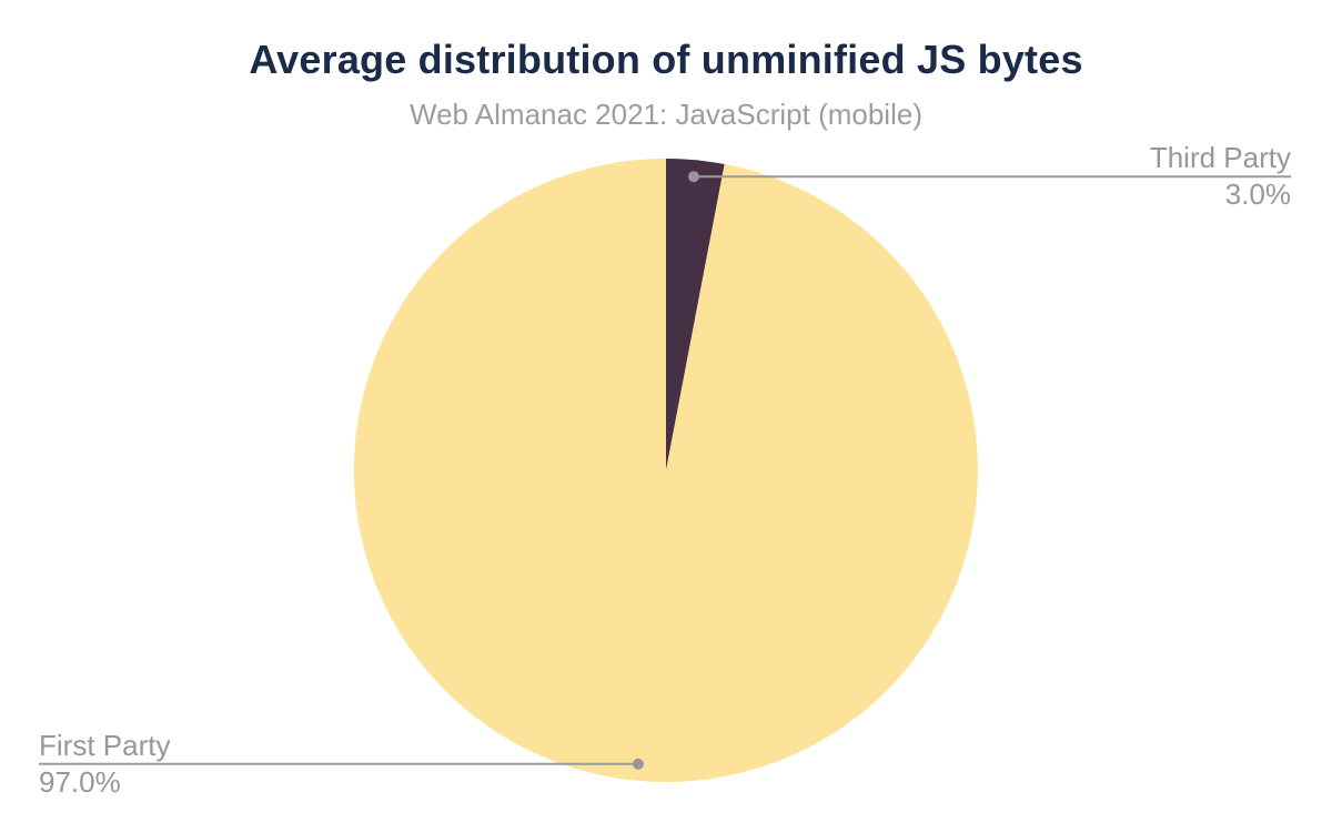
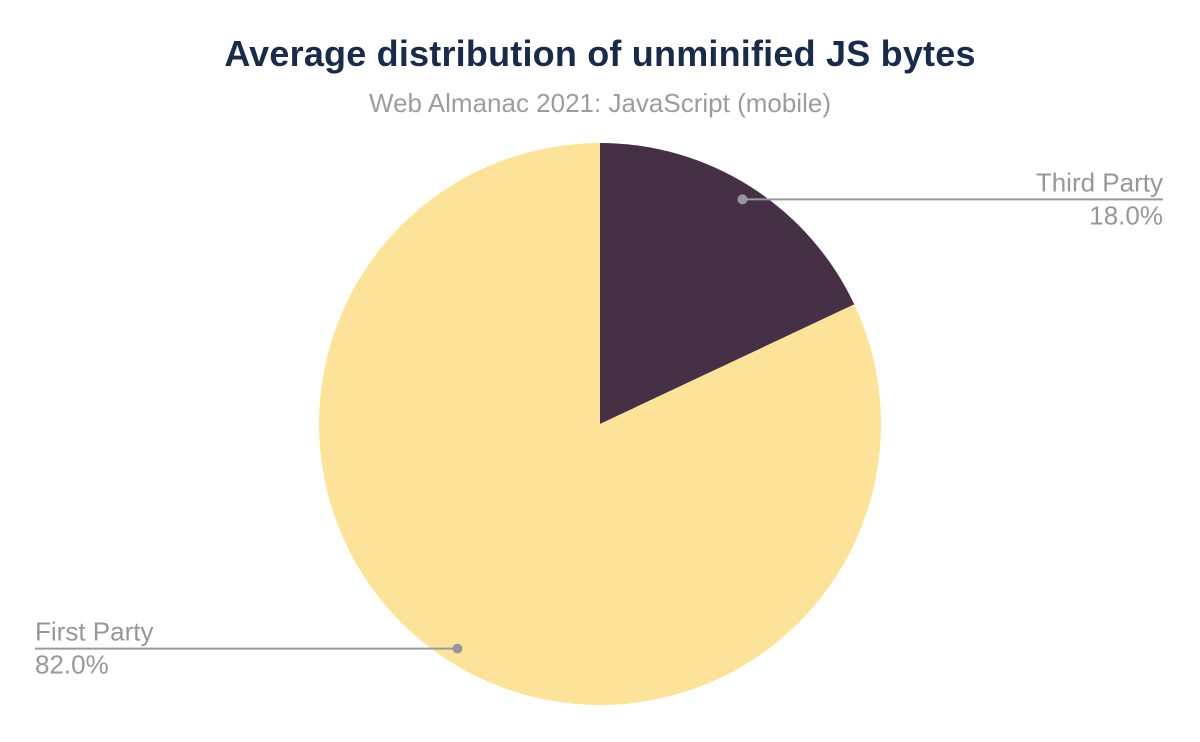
Third Party: 3.0% -> 18.0%
First Party: 97.0% -> 82.0%
